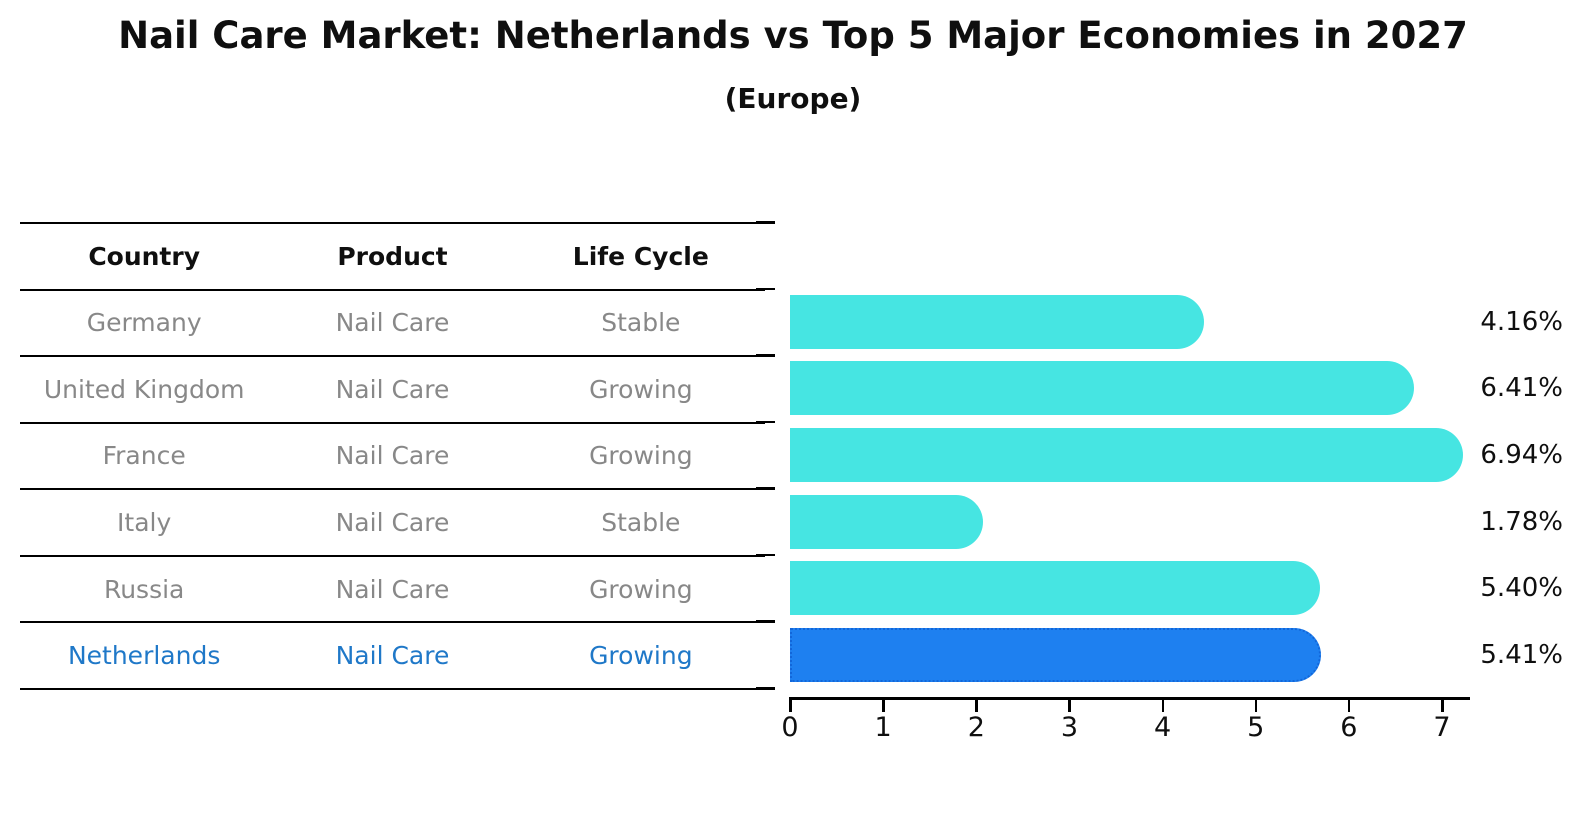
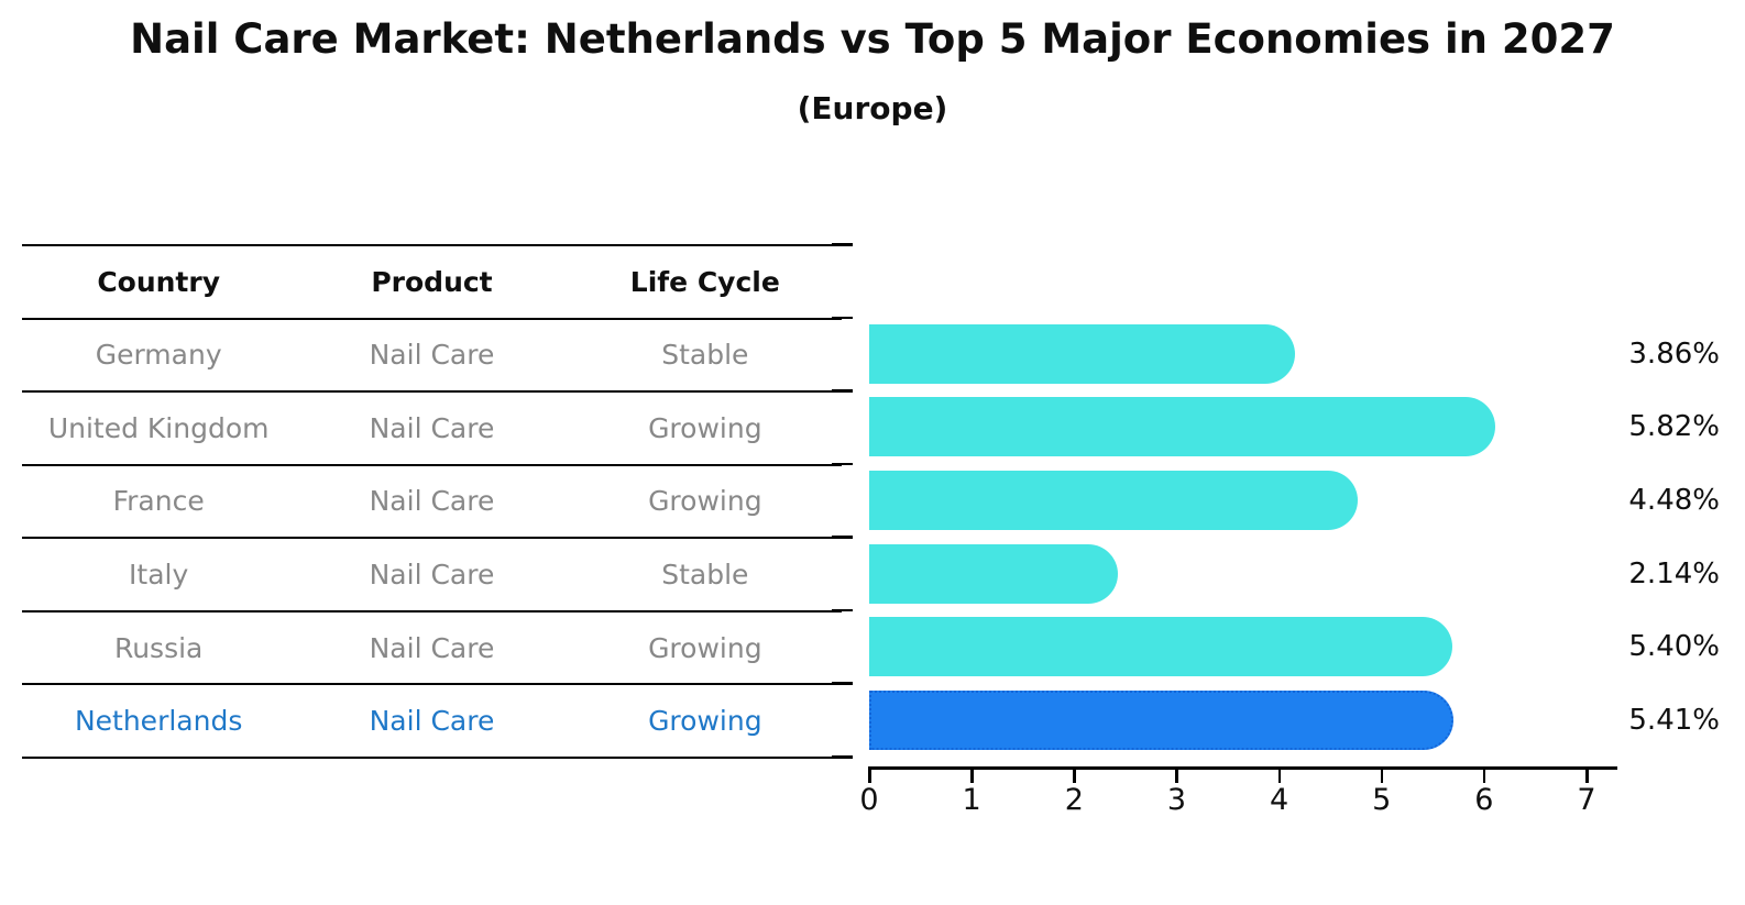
Germany: 4.16% -> 3.86%
United Kingdom: 6.41% -> 5.82%
France: 6.94% -> 4.48%
Italy: 1.78% -> 2.14%
